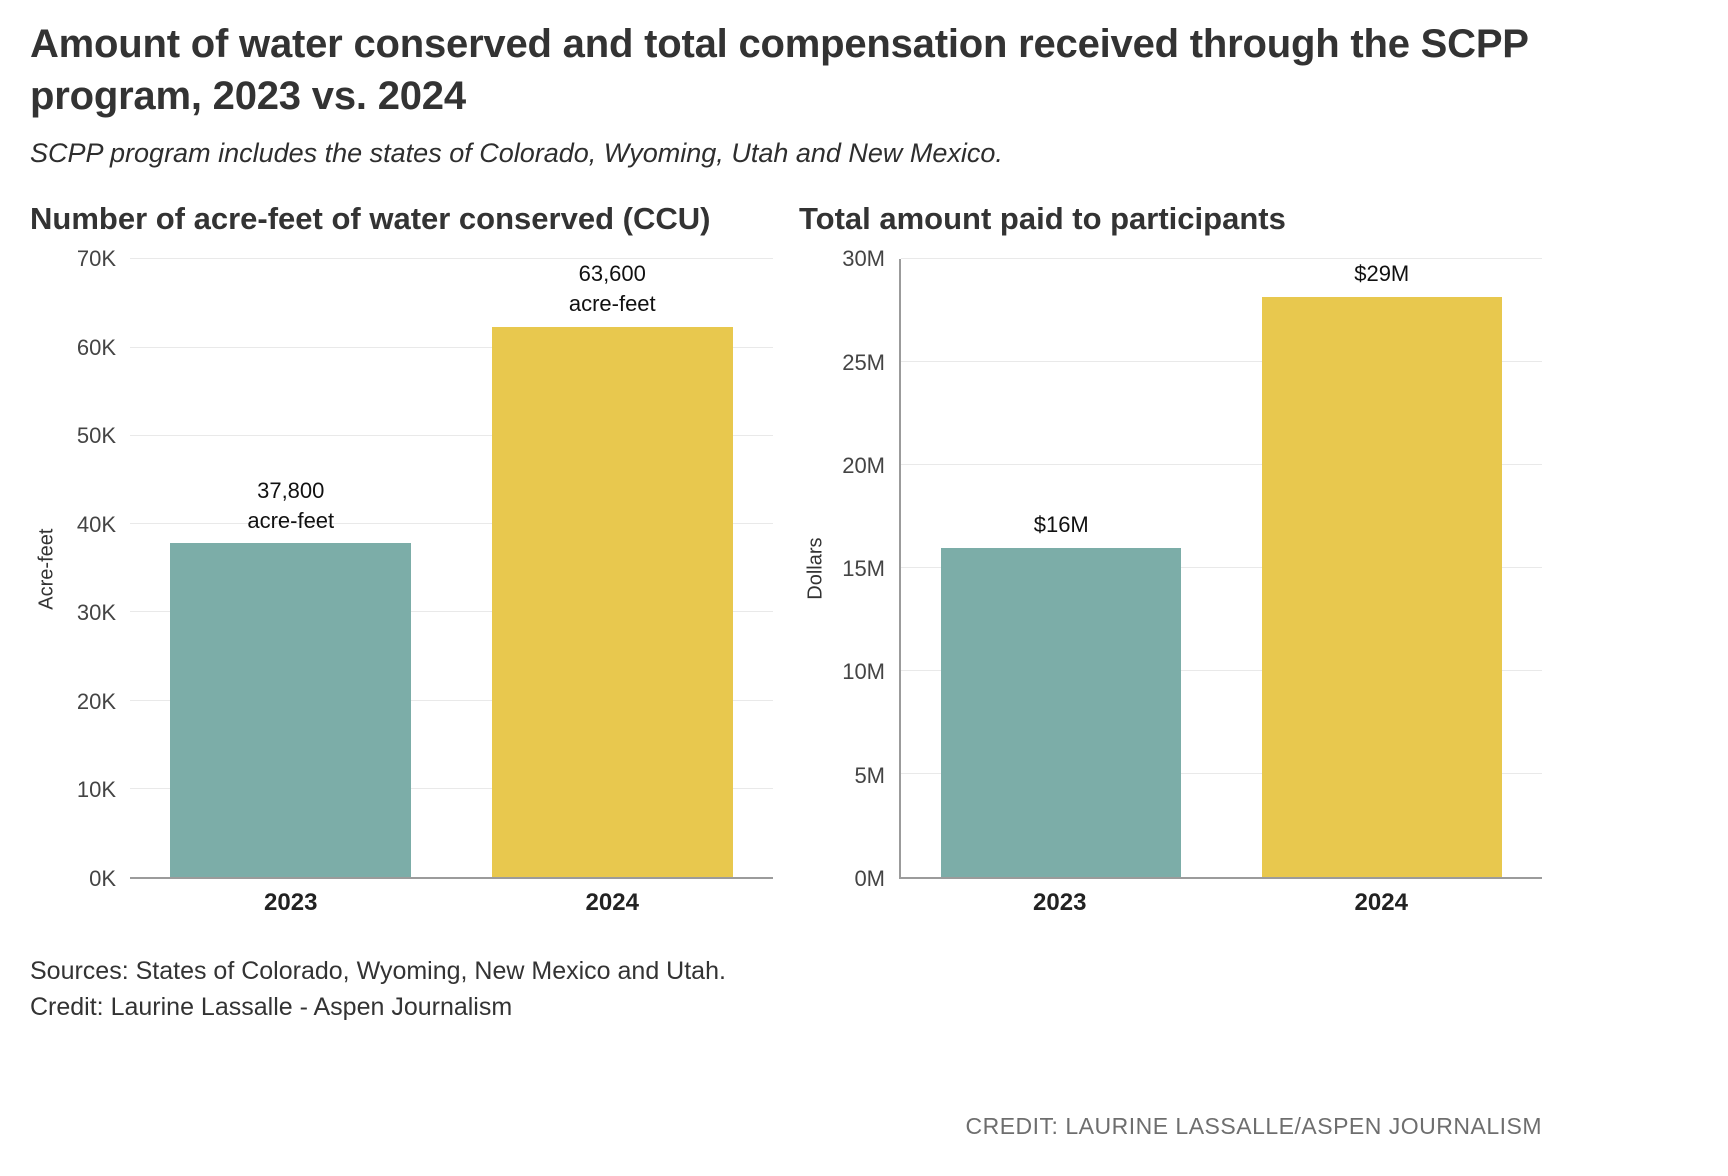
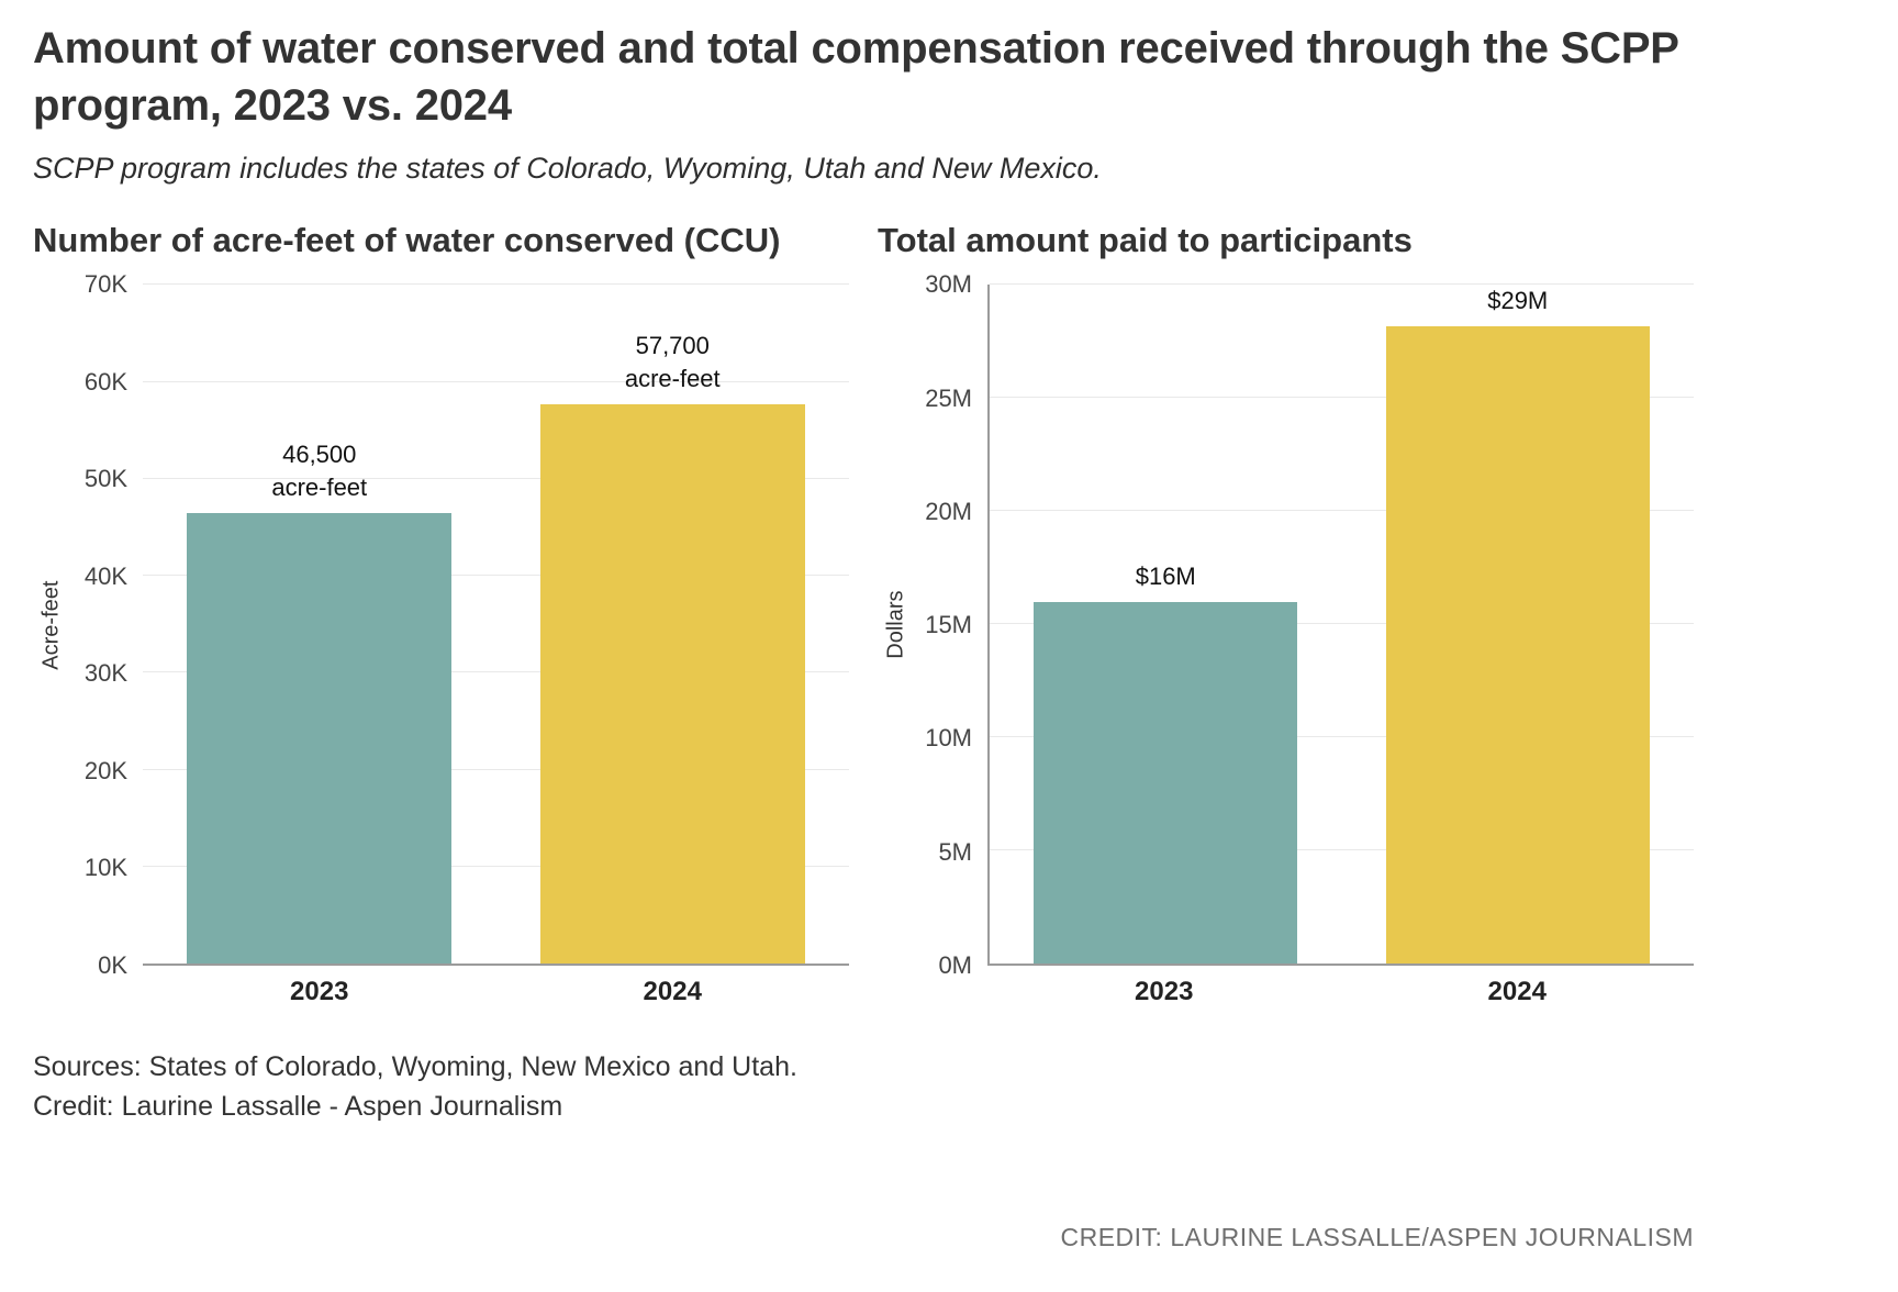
Number of acre-feet of water conserved (CCU)/2023: 37,800 -> 46,500
Number of acre-feet of water conserved (CCU)/2024: 63,600 -> 57,700
